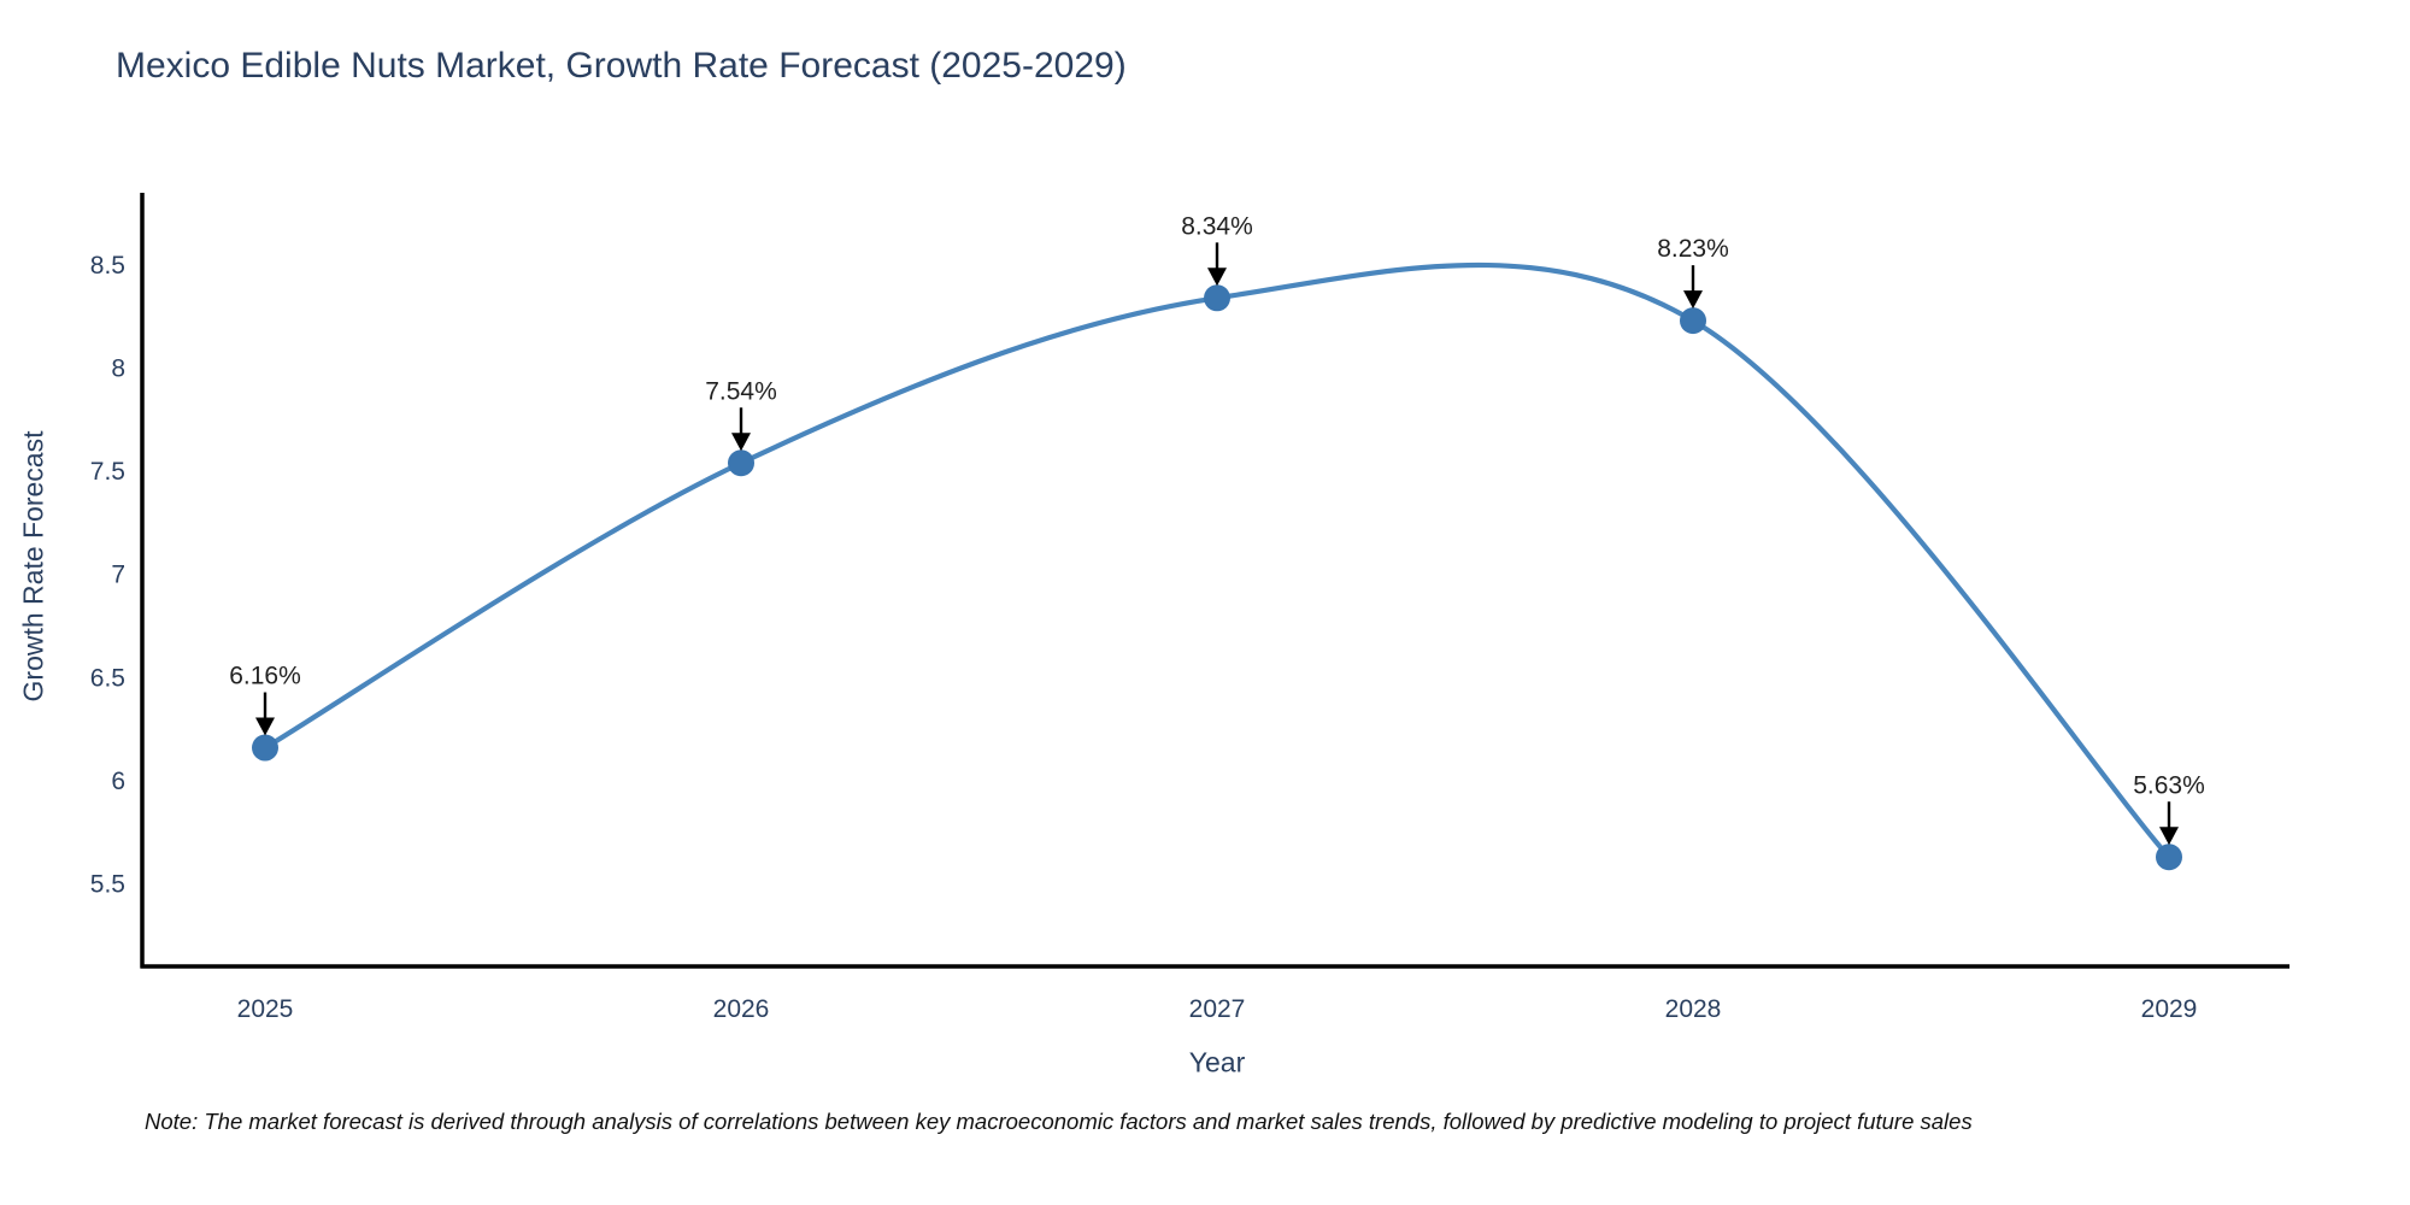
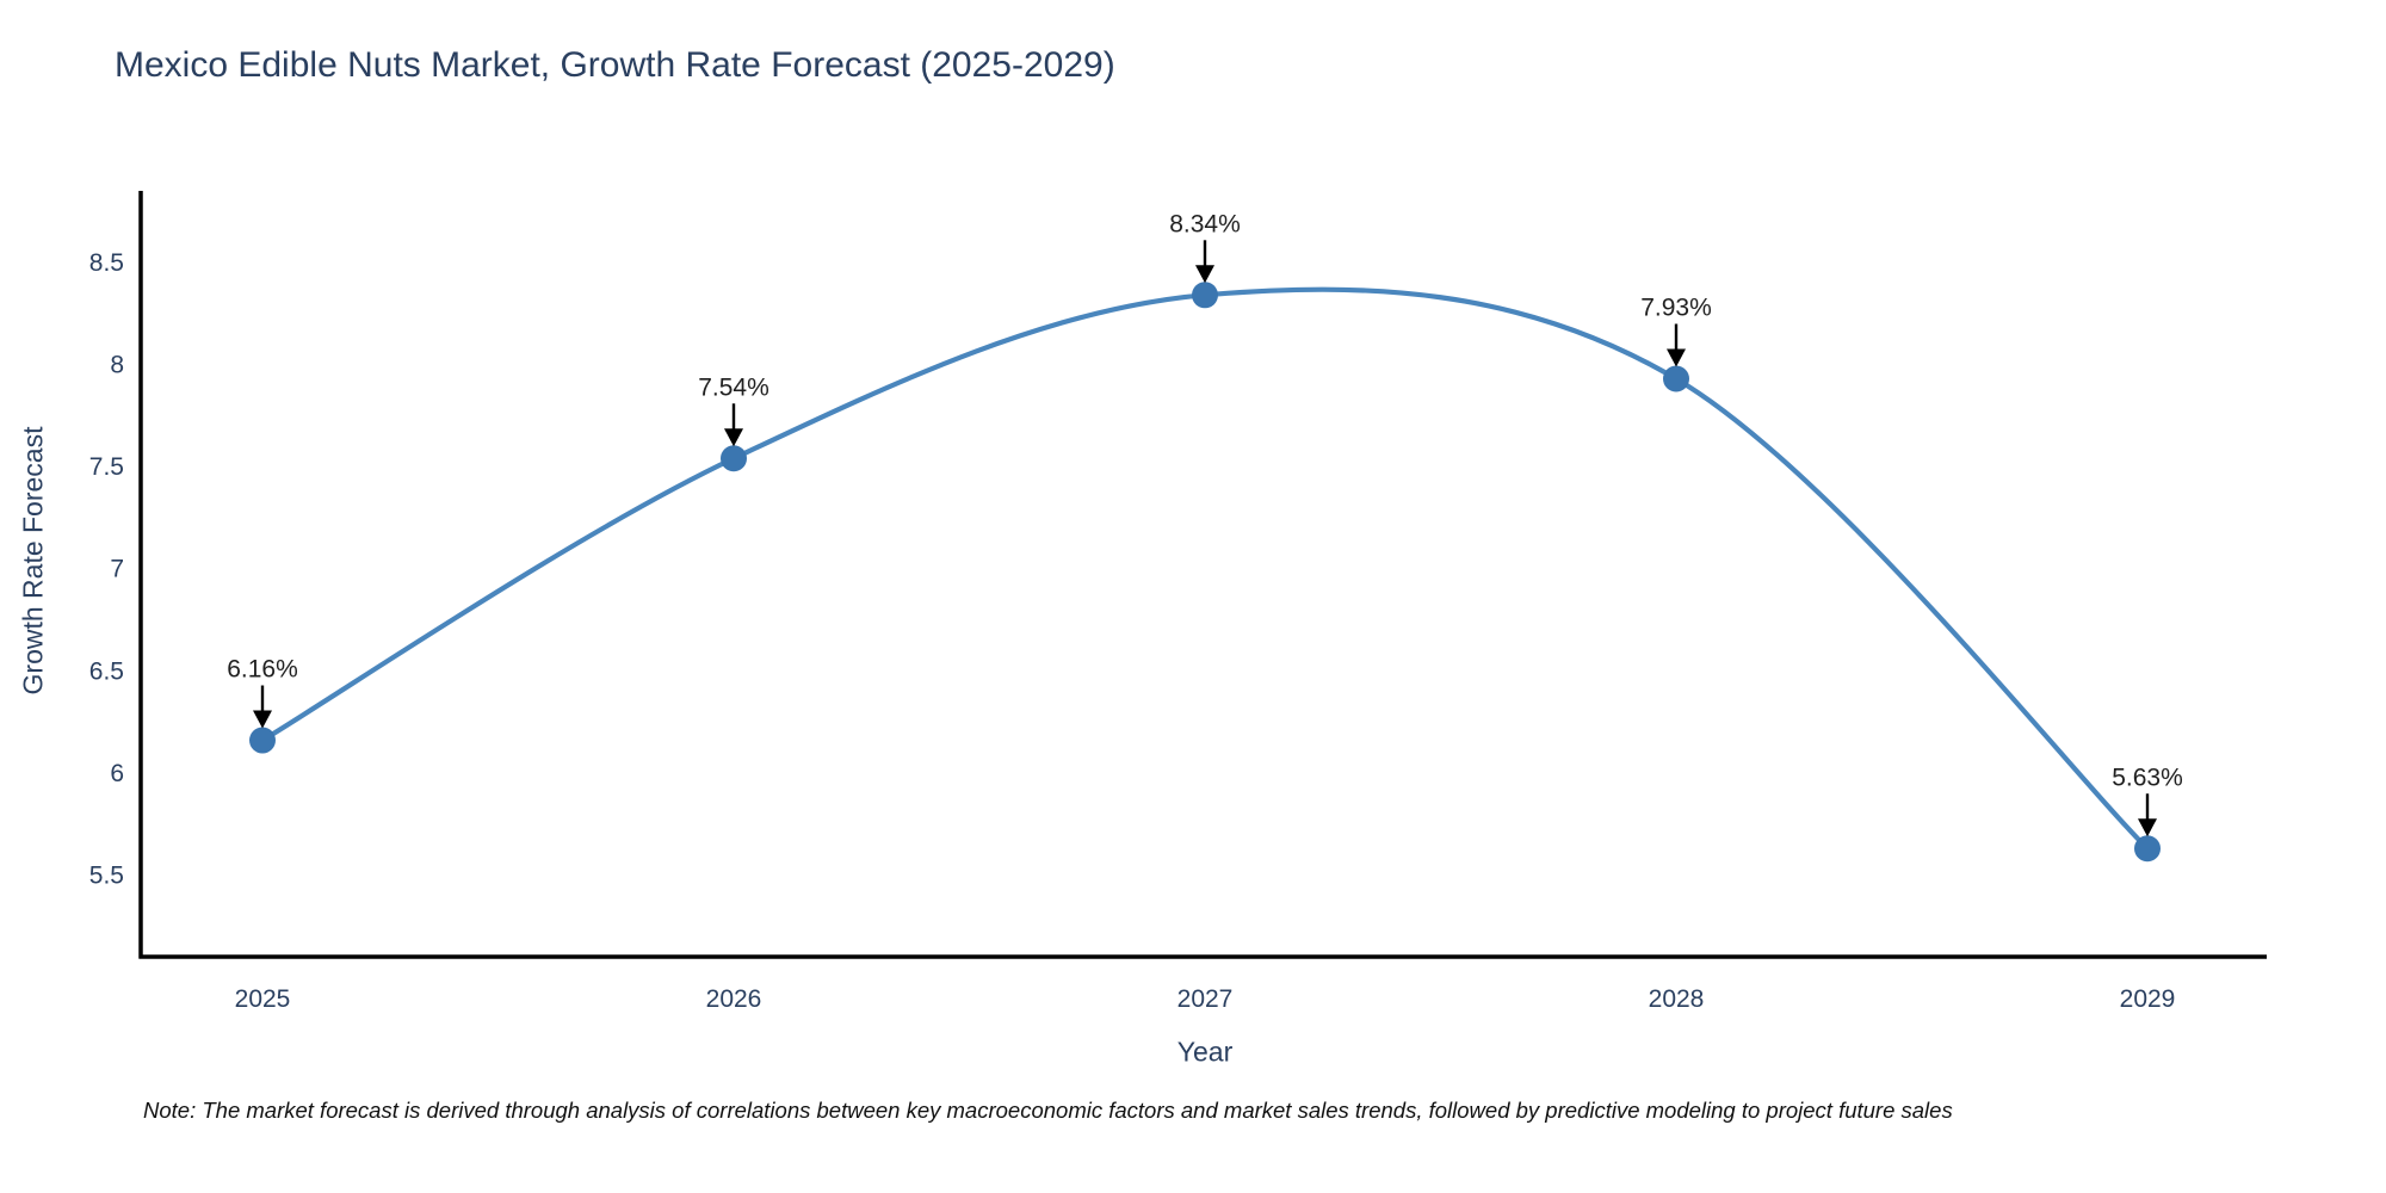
2028: 8.23% -> 7.93%
